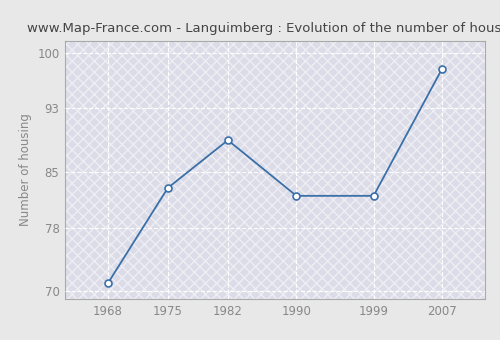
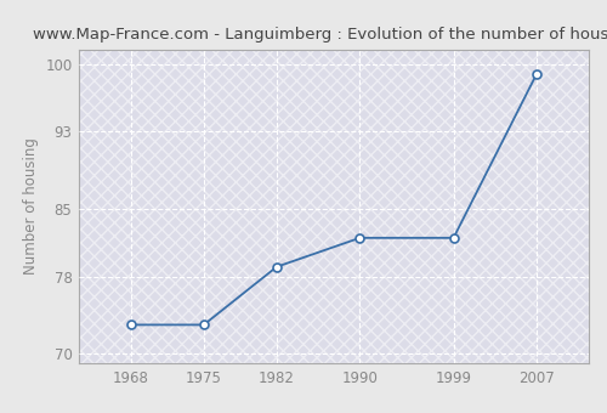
1968: 71 -> 73
1975: 83 -> 73
1982: 89 -> 79
2007: 98 -> 99
